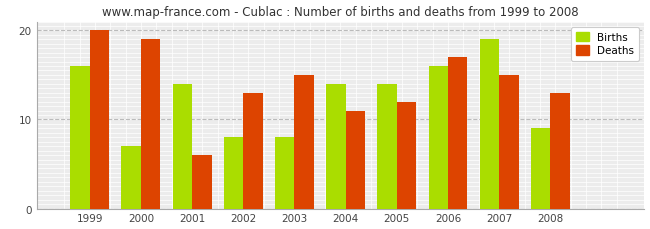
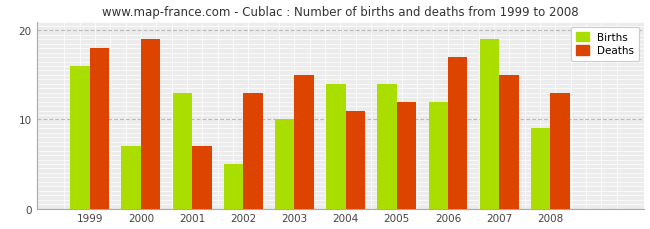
Deaths/1999: 20 -> 18
Births/2001: 14 -> 13
Deaths/2001: 6 -> 7
Births/2002: 8 -> 5
Births/2003: 8 -> 10
Births/2006: 16 -> 12
